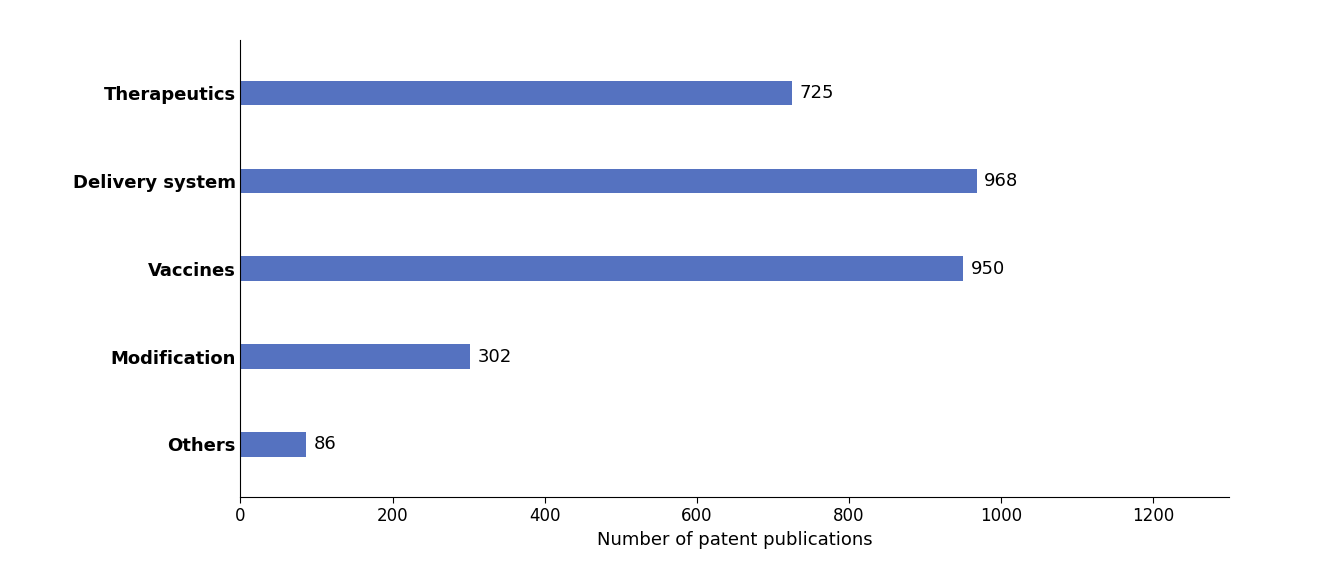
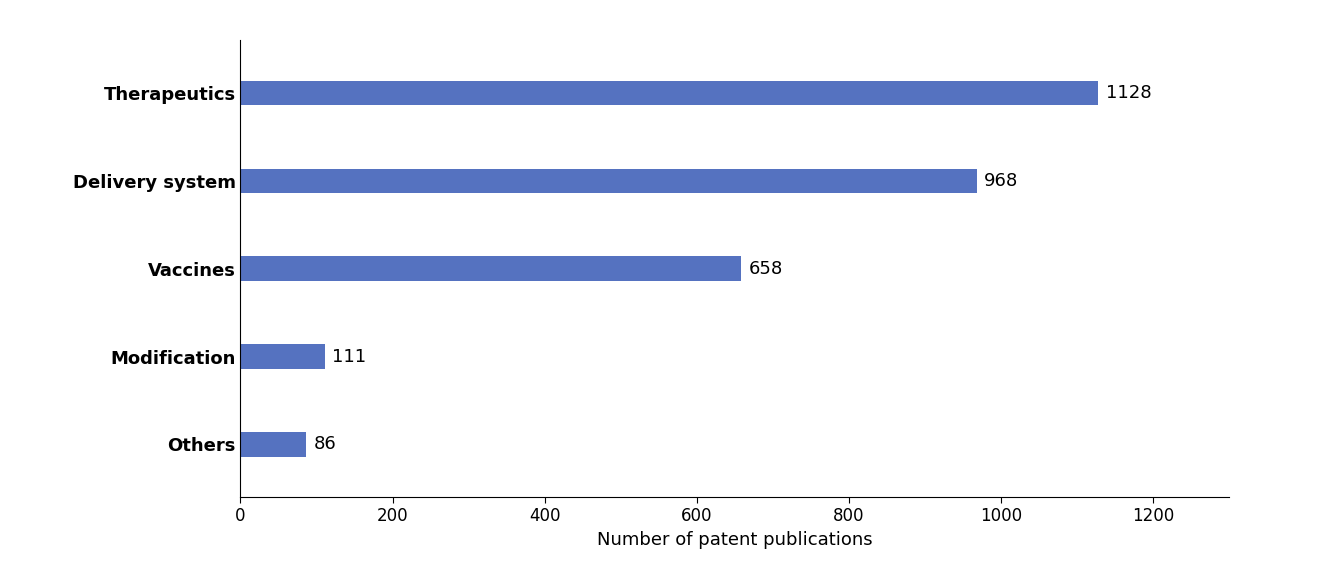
Therapeutics: 725 -> 1128
Vaccines: 950 -> 658
Modification: 302 -> 111
